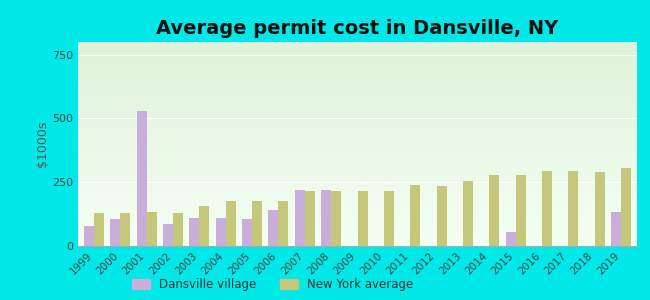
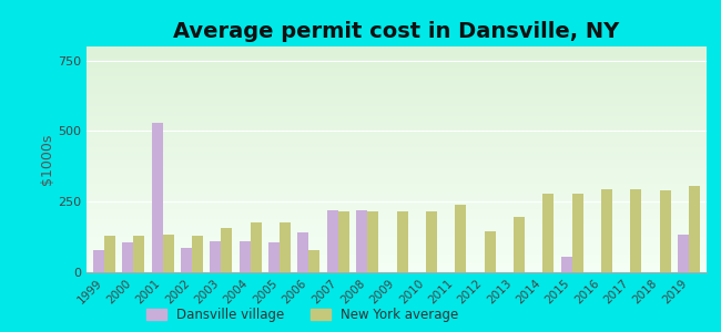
New York average/2006: 175 -> 80
New York average/2012: 235 -> 145
New York average/2013: 255 -> 195
